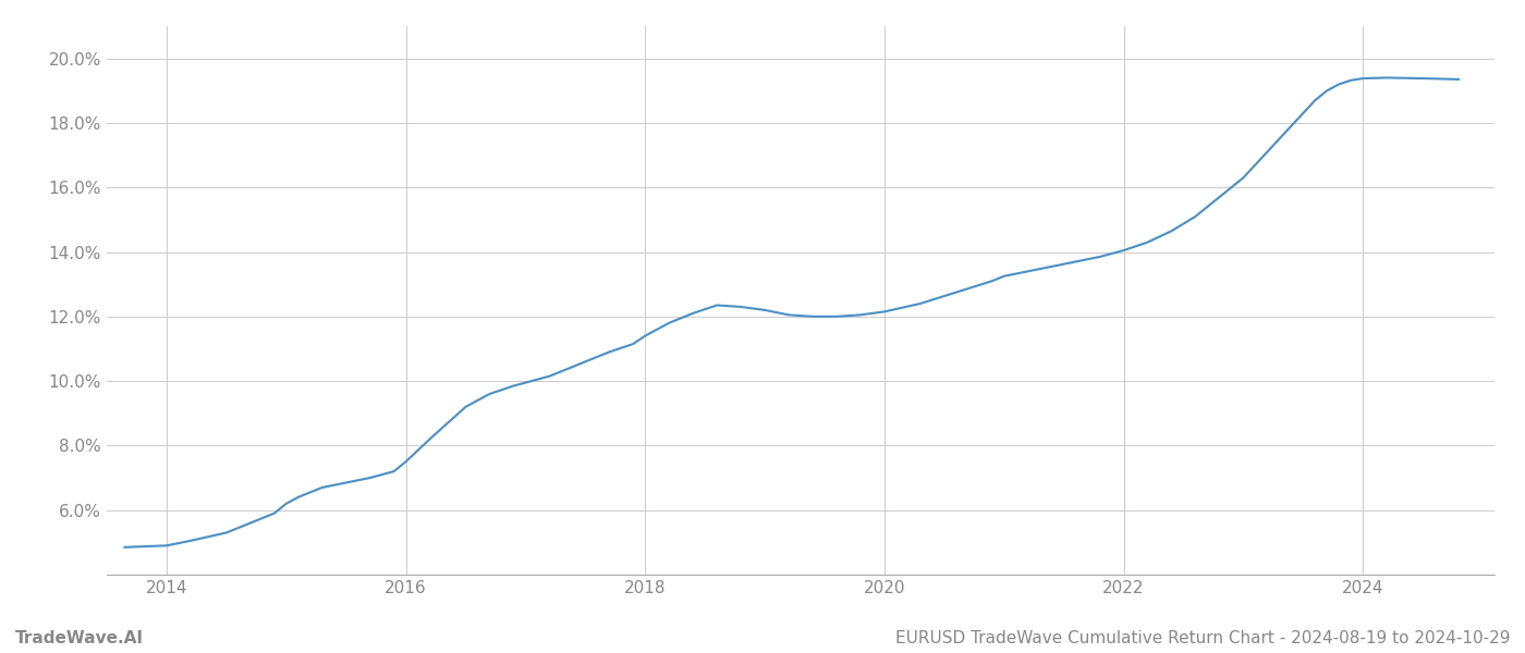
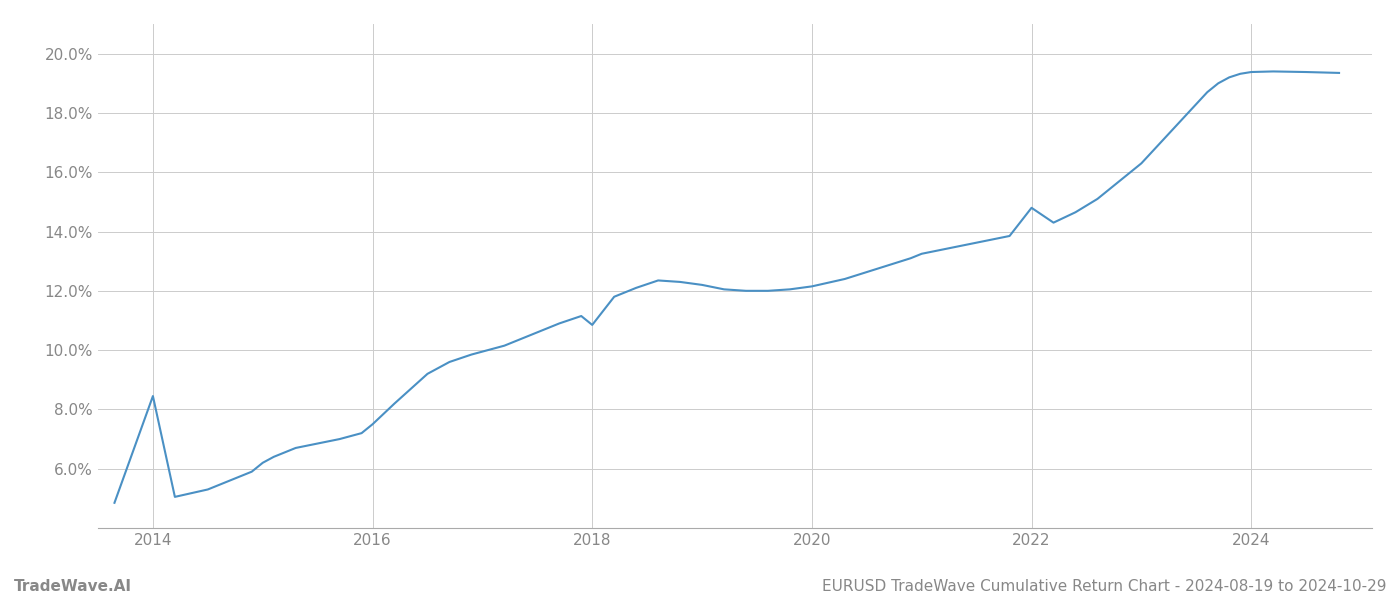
2014: 4.90% -> 8.45%
2018: 11.40% -> 10.85%
2022: 14.05% -> 14.80%
